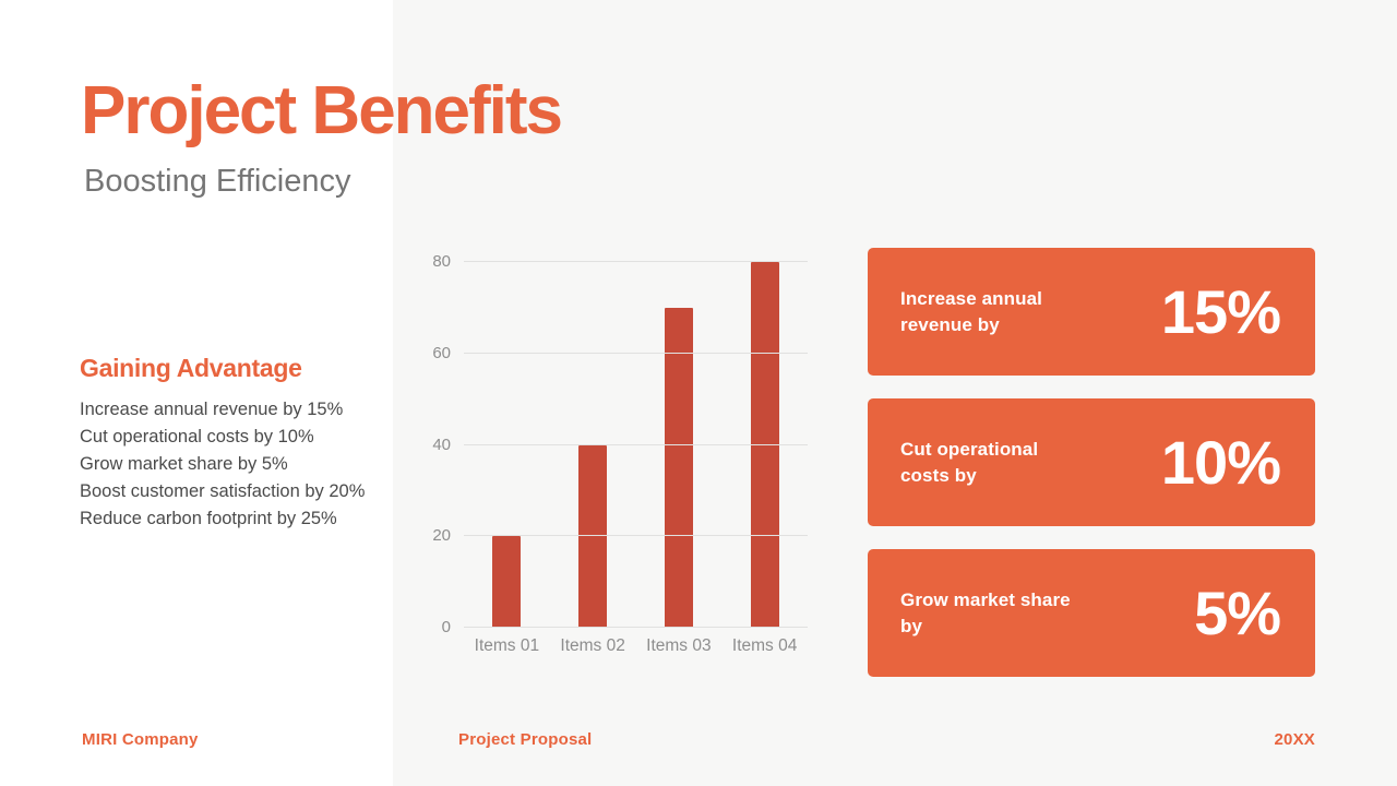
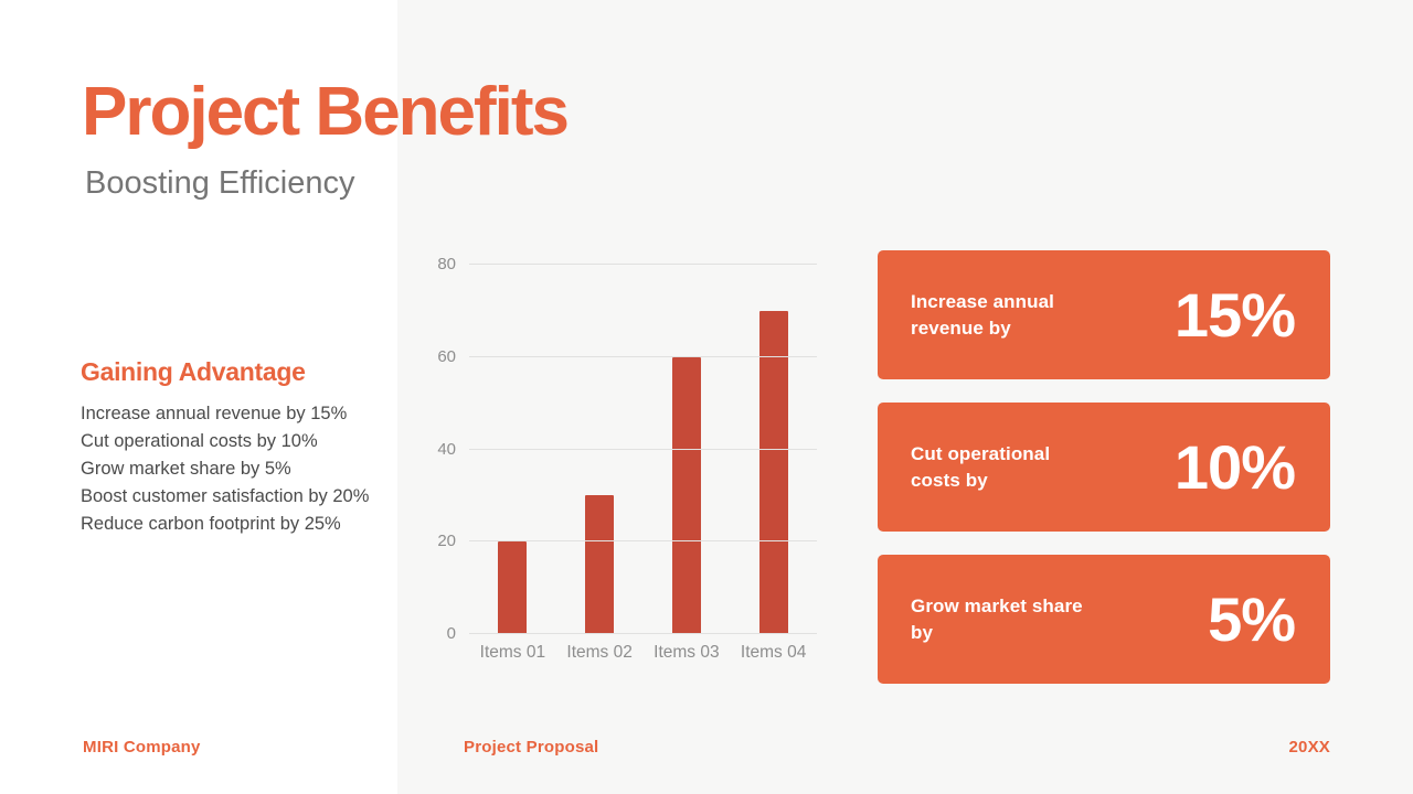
Items 02: 40 -> 30
Items 03: 70 -> 60
Items 04: 80 -> 70
